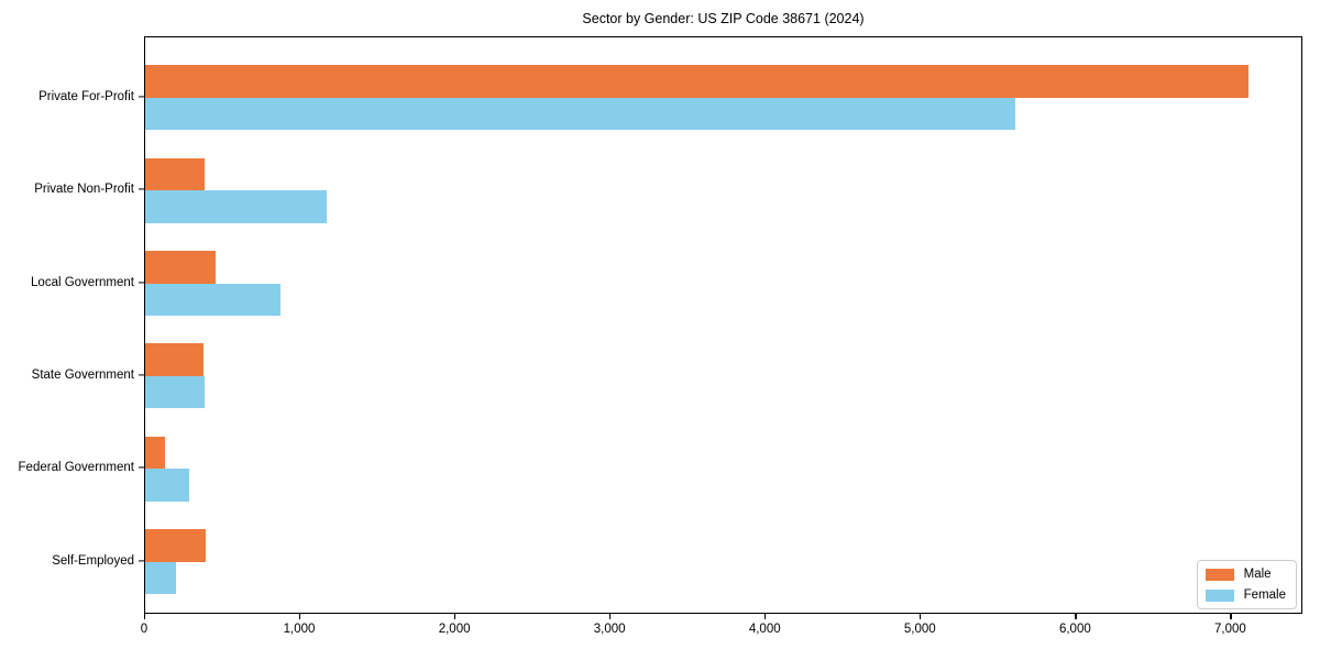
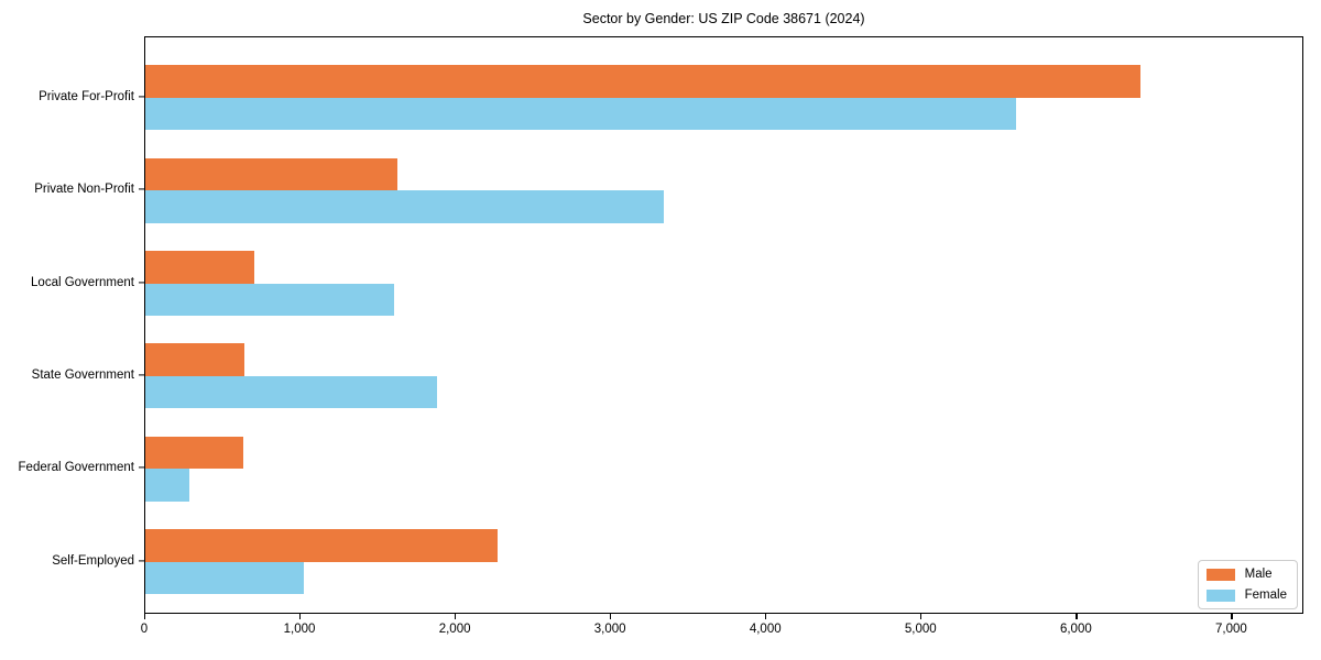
Male/Private For-Profit: 7110 -> 6410
Male/Private Non-Profit: 380 -> 1620
Female/Private Non-Profit: 1170 -> 3340
Male/Local Government: 460 -> 700
Female/Local Government: 880 -> 1600
Male/State Government: 380 -> 640
Female/State Government: 380 -> 1880
Male/Federal Government: 120 -> 630
Male/Self-Employed: 390 -> 2270
Female/Self-Employed: 200 -> 1020
